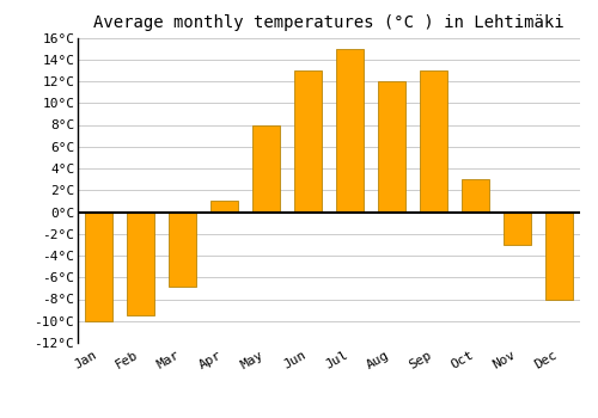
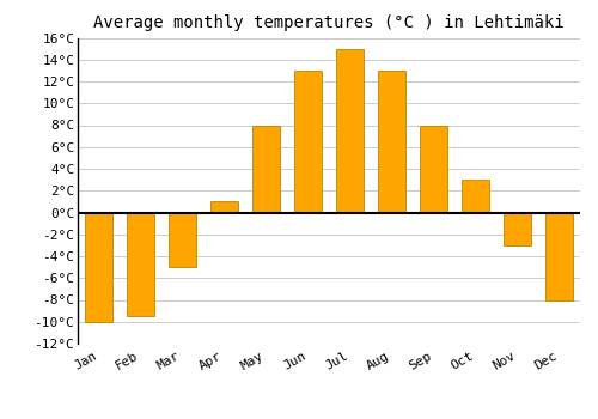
Mar: -6.8°C -> -5.0°C
Aug: 12.0°C -> 13.0°C
Sep: 13.0°C -> 8.0°C
